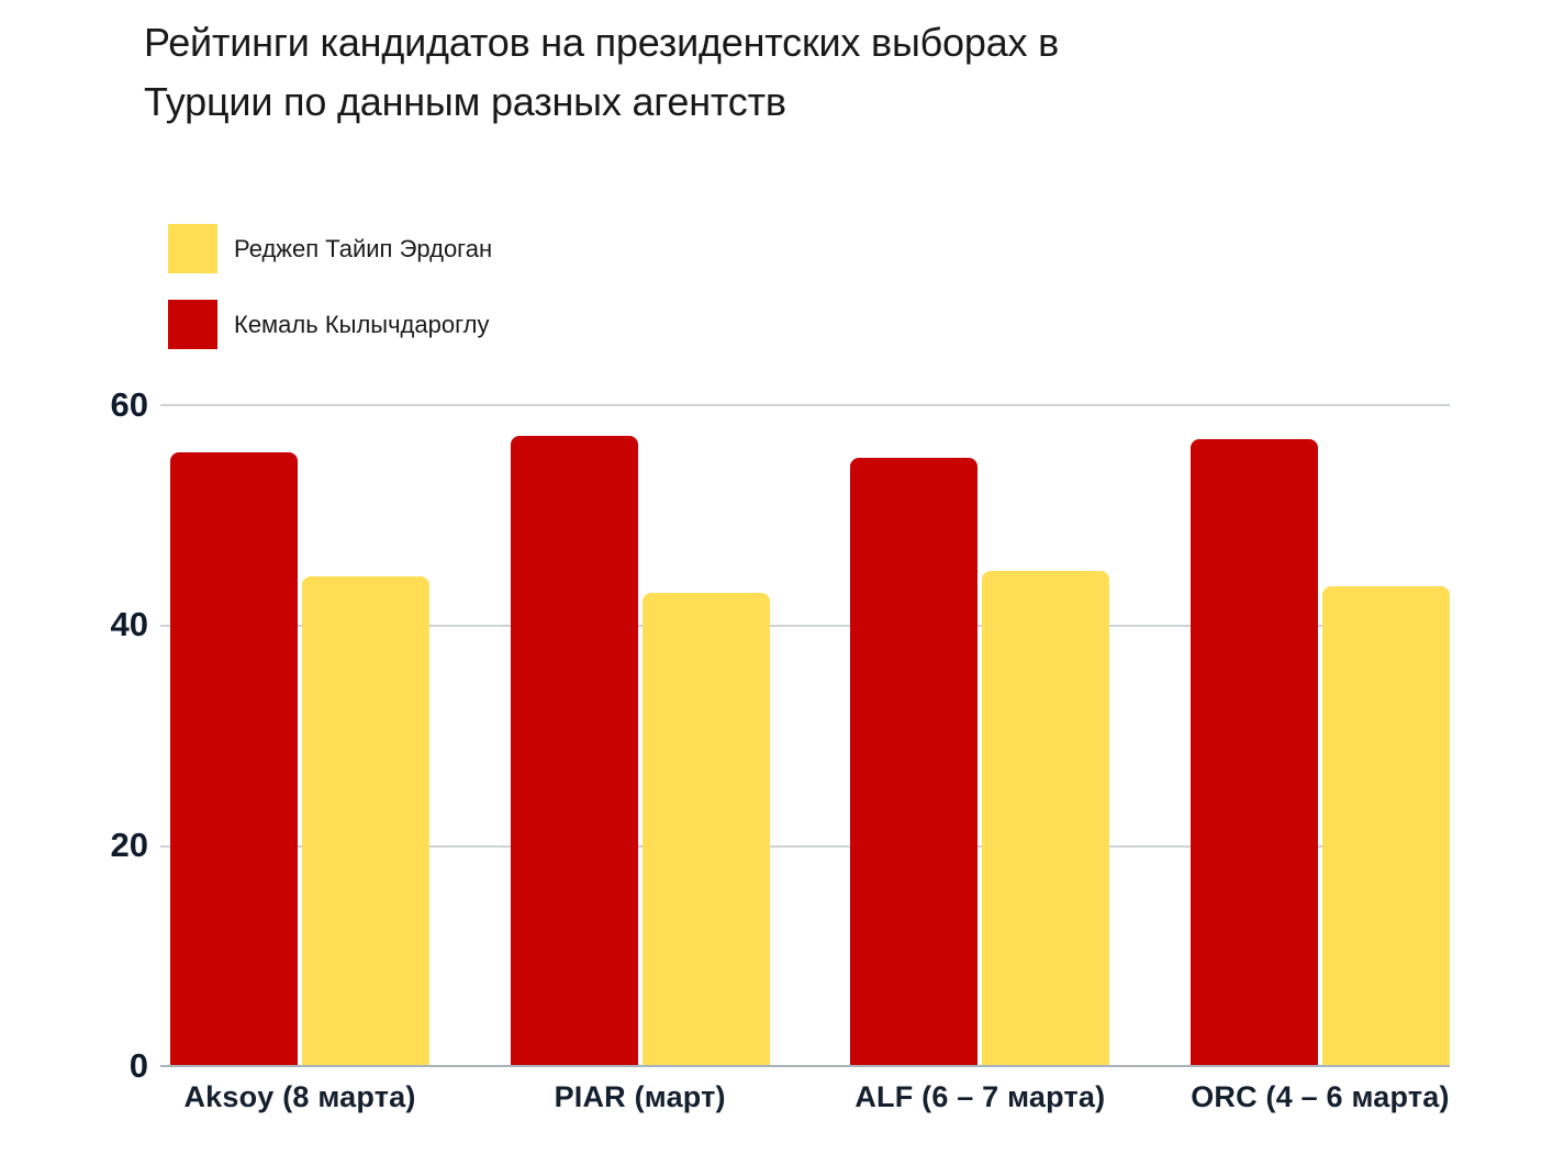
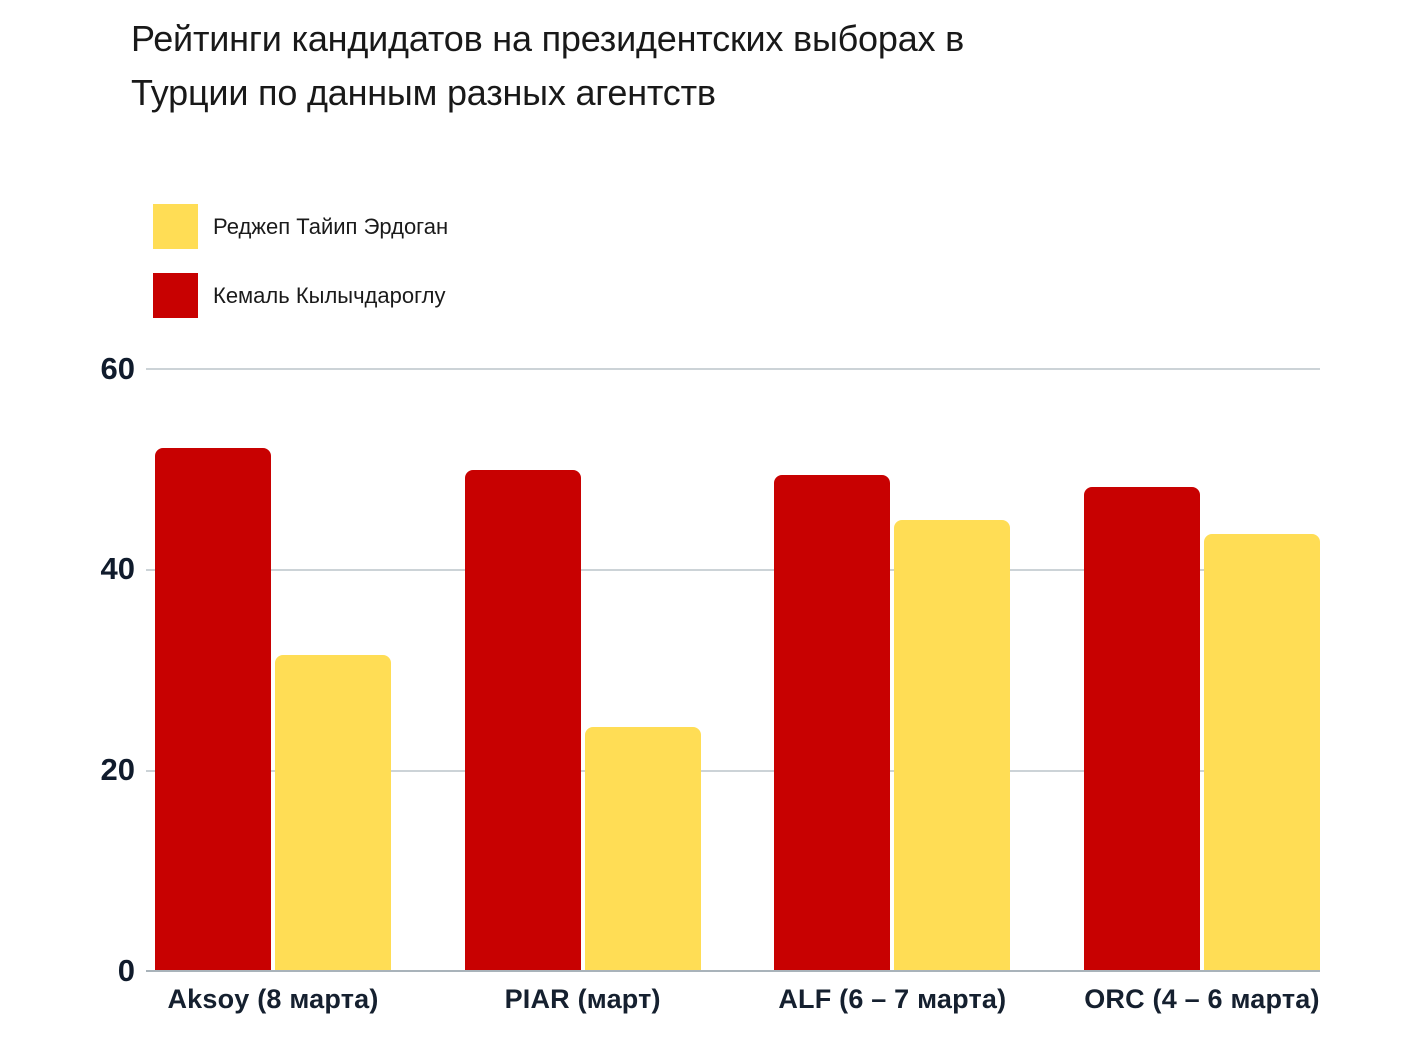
Кемаль Кылычдароглу/Aksoy (8 марта): 55.6 -> 52.0
Реджеп Тайип Эрдоган/Aksoy (8 марта): 44.4 -> 31.4
Кемаль Кылычдароглу/PIAR (март): 57.1 -> 49.9
Реджеп Тайип Эрдоган/PIAR (март): 42.9 -> 24.3
Кемаль Кылычдароглу/ALF (6 – 7 марта): 55.1 -> 49.4
Кемаль Кылычдароглу/ORC (4 – 6 марта): 56.8 -> 48.2
